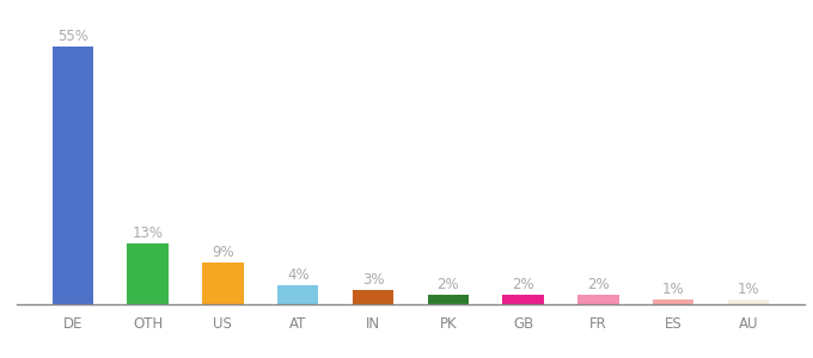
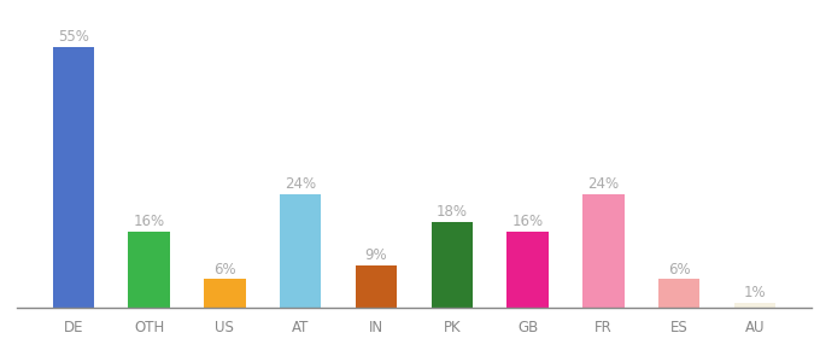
OTH: 13% -> 16%
US: 9% -> 6%
AT: 4% -> 24%
IN: 3% -> 9%
PK: 2% -> 18%
GB: 2% -> 16%
FR: 2% -> 24%
ES: 1% -> 6%
